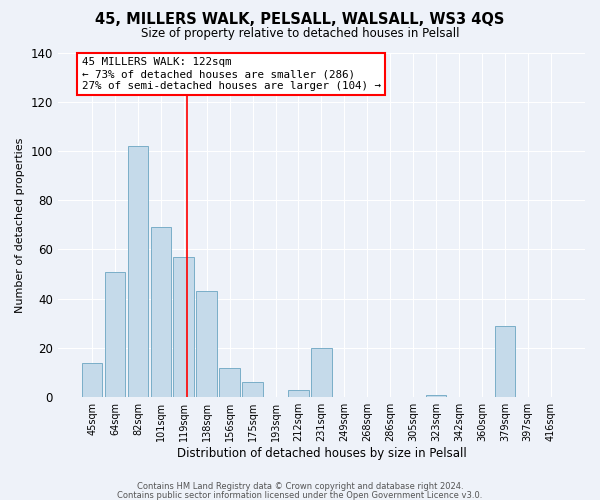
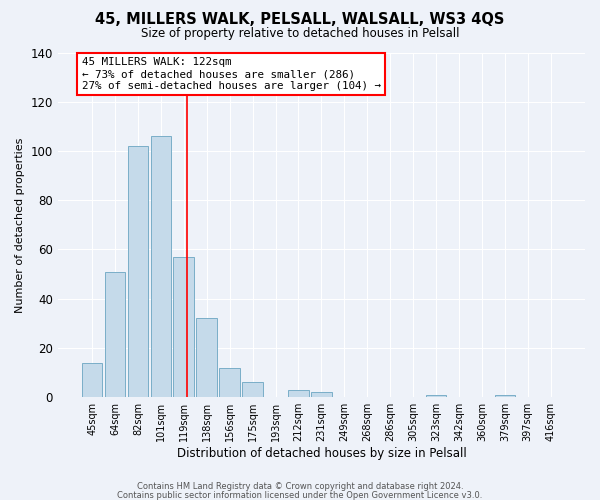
101sqm: 69 -> 106
138sqm: 43 -> 32
231sqm: 20 -> 2
379sqm: 29 -> 1
